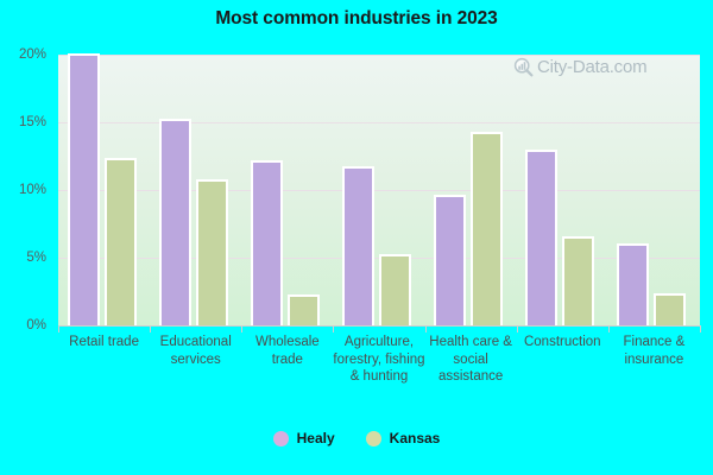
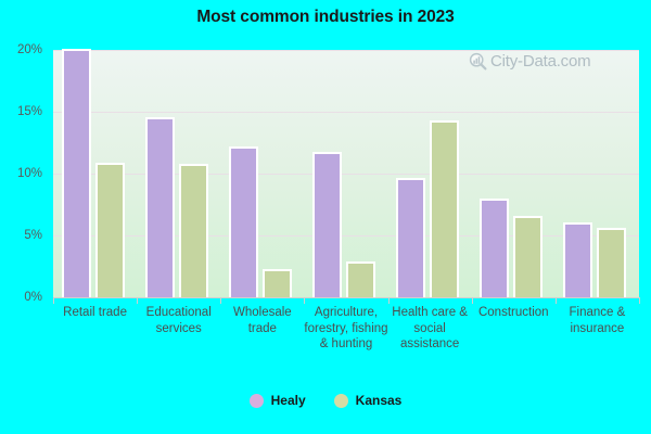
Kansas/Retail trade: 12.2% -> 10.7%
Healy/Educational services: 15.1% -> 14.4%
Kansas/Agriculture, forestry, fishing & hunting: 5.1% -> 2.7%
Healy/Construction: 12.8% -> 7.8%
Kansas/Finance & insurance: 2.2% -> 5.4%
